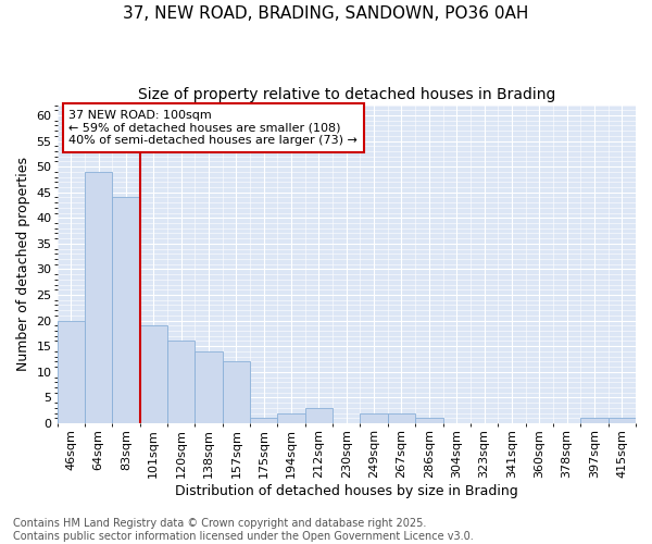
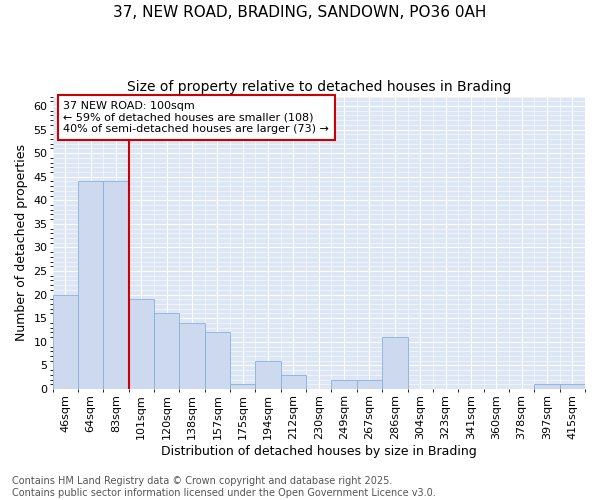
64sqm: 49 -> 44
194sqm: 2 -> 6
286sqm: 1 -> 11
